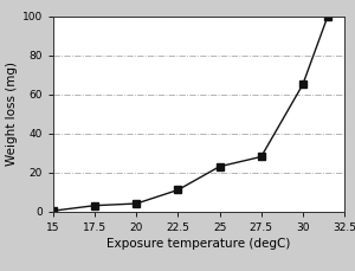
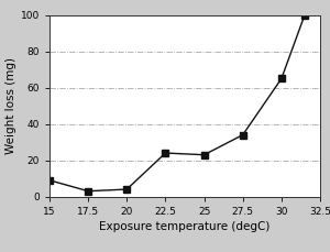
15: 0 -> 9
22.5: 11 -> 24
27.5: 28 -> 34
